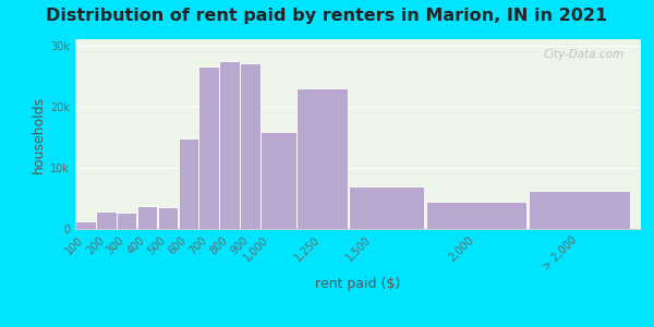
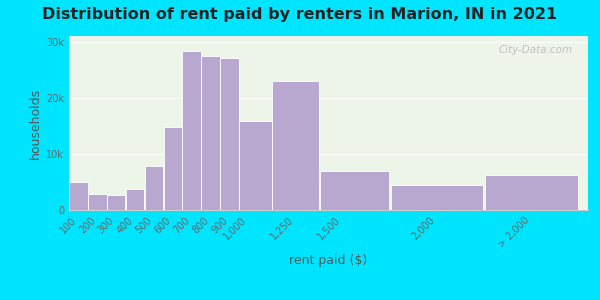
100: 1.2k -> 5.0k
500: 3.5k -> 7.8k
700: 26.5k -> 28.4k
